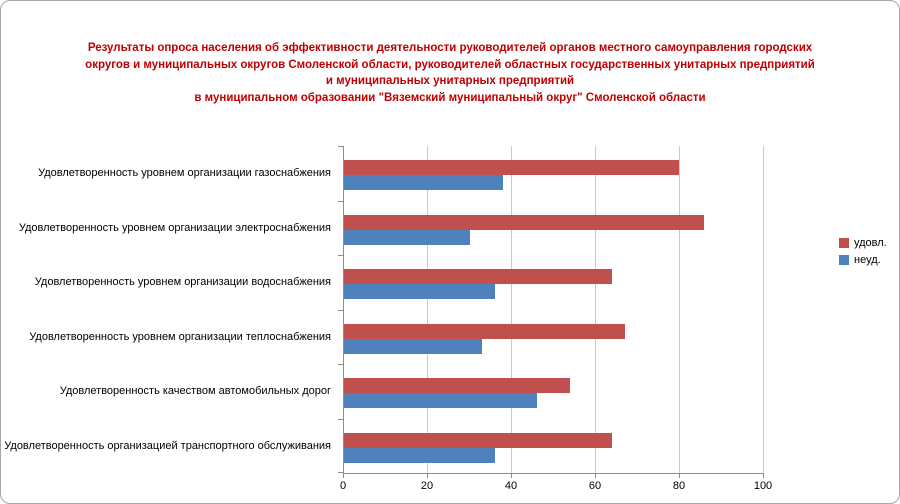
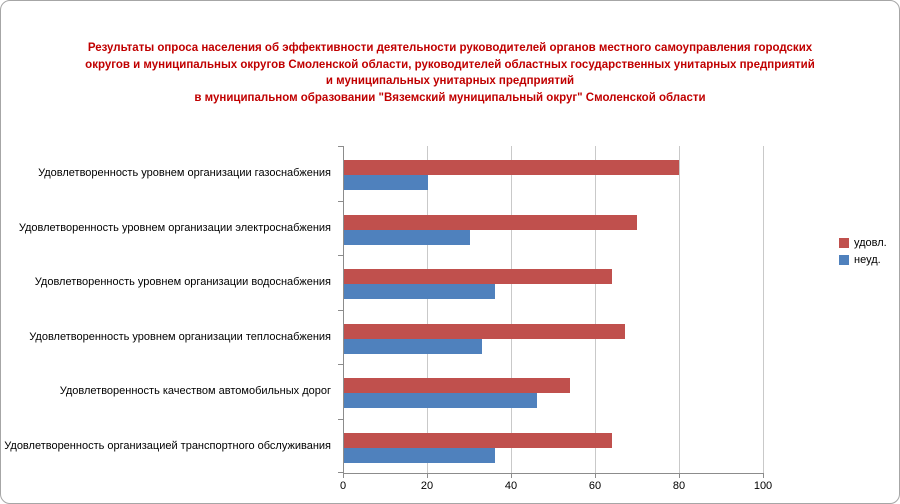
неуд./Удовлетворенность уровнем организации газоснабжения: 38 -> 20
удовл./Удовлетворенность уровнем организации электроснабжения: 86 -> 70
